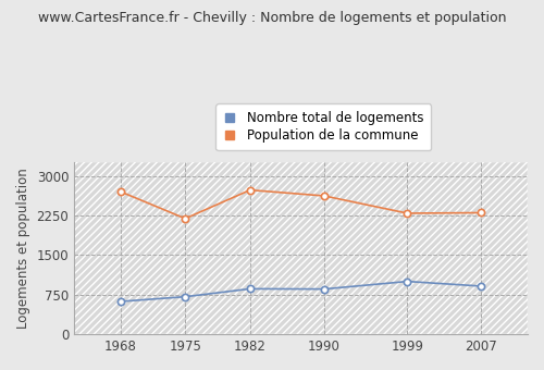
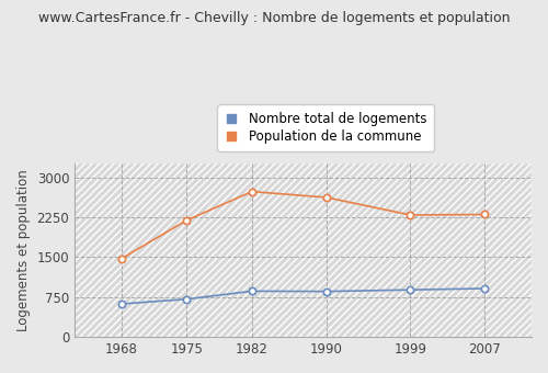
Population de la commune/1968: 2700 -> 1470
Nombre total de logements/1999: 1000 -> 880
